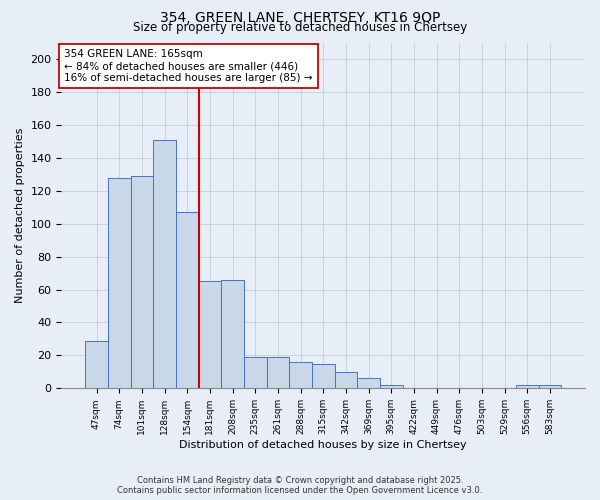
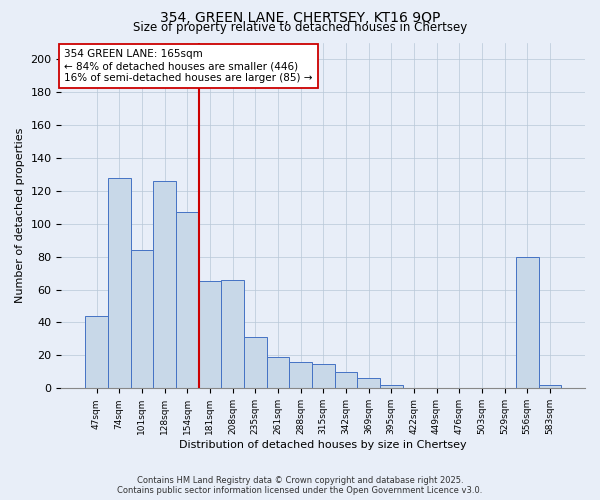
47sqm: 29 -> 44
101sqm: 129 -> 84
128sqm: 151 -> 126
235sqm: 19 -> 31
556sqm: 2 -> 80
